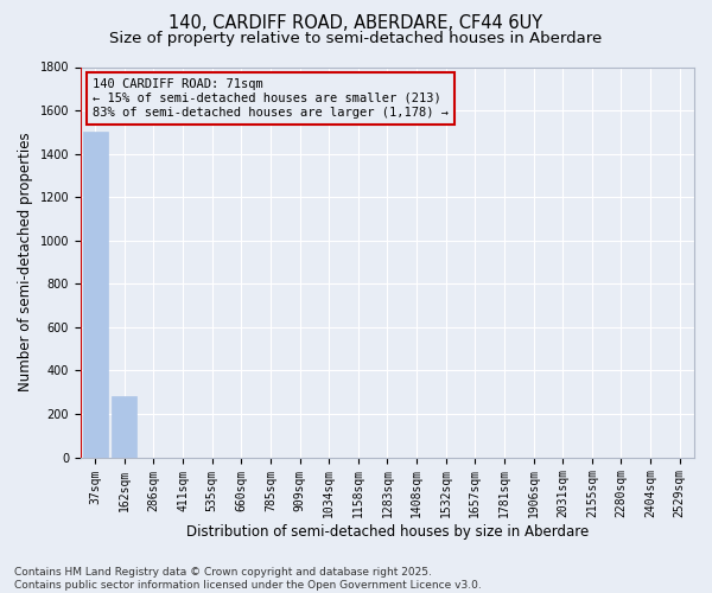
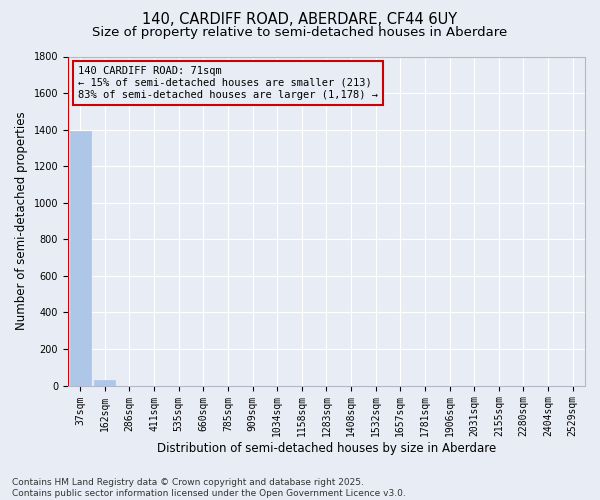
37sqm: 1500 -> 1390
162sqm: 280 -> 30
